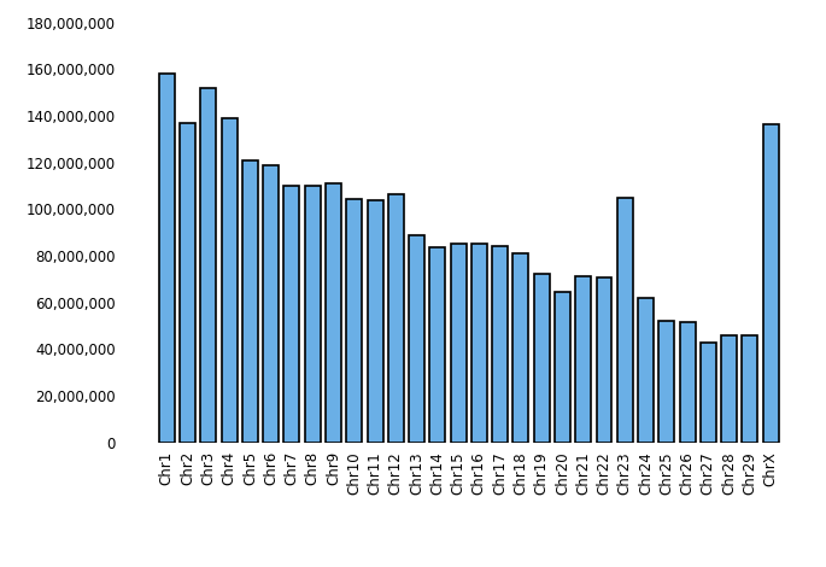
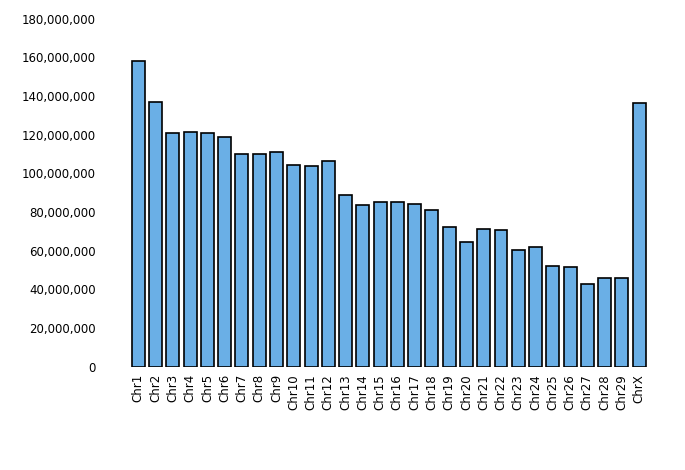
Chr3: 152,000,000 -> 121,000,000
Chr4: 139,000,000 -> 122,000,000
Chr23: 105,000,000 -> 60,000,000
